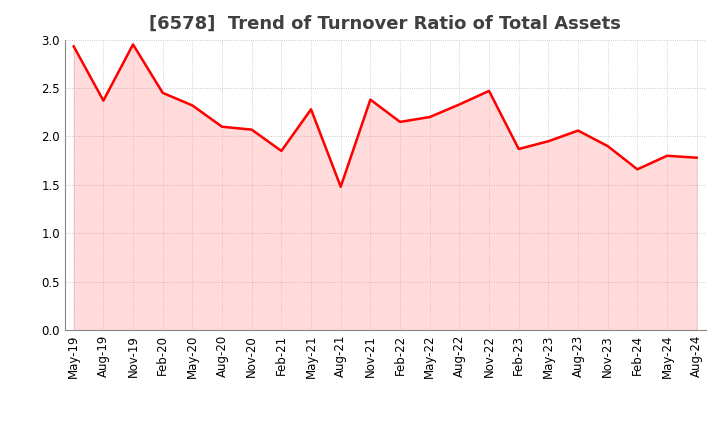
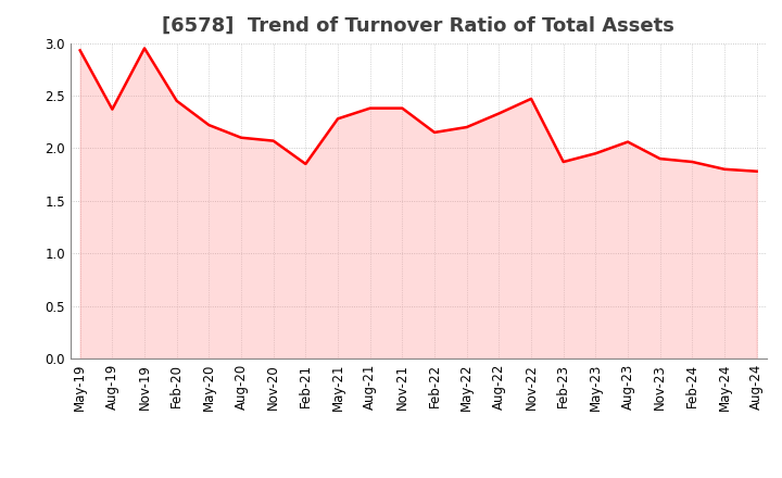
May-20: 2.32 -> 2.22
Aug-21: 1.48 -> 2.38
Feb-24: 1.66 -> 1.87
